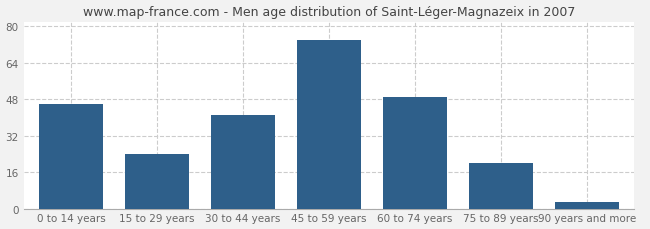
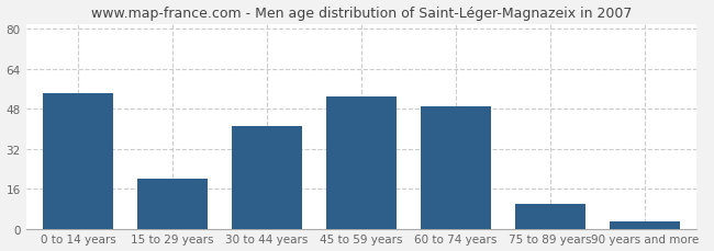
0 to 14 years: 46 -> 54
15 to 29 years: 24 -> 20
45 to 59 years: 74 -> 53
75 to 89 years: 20 -> 10
